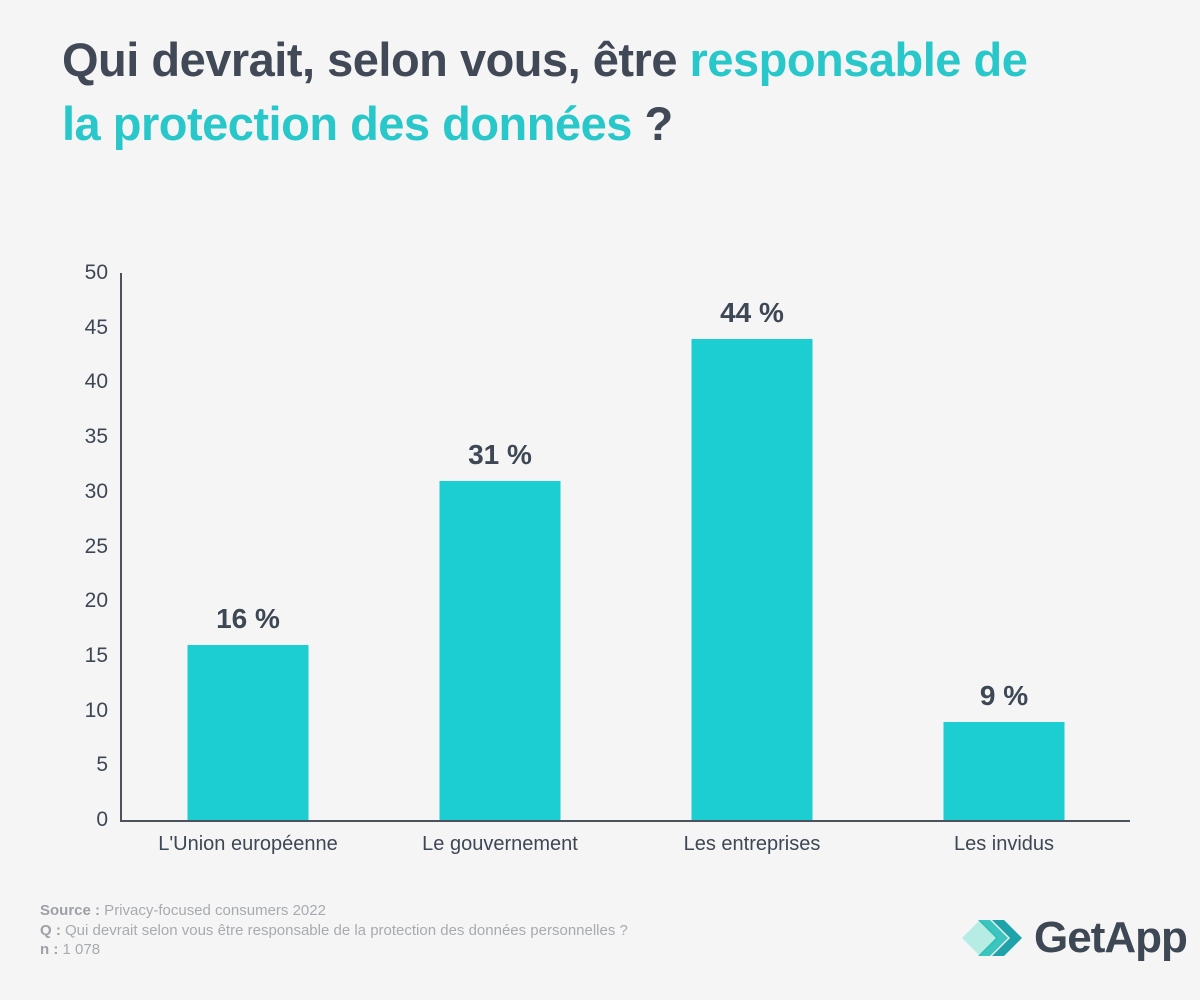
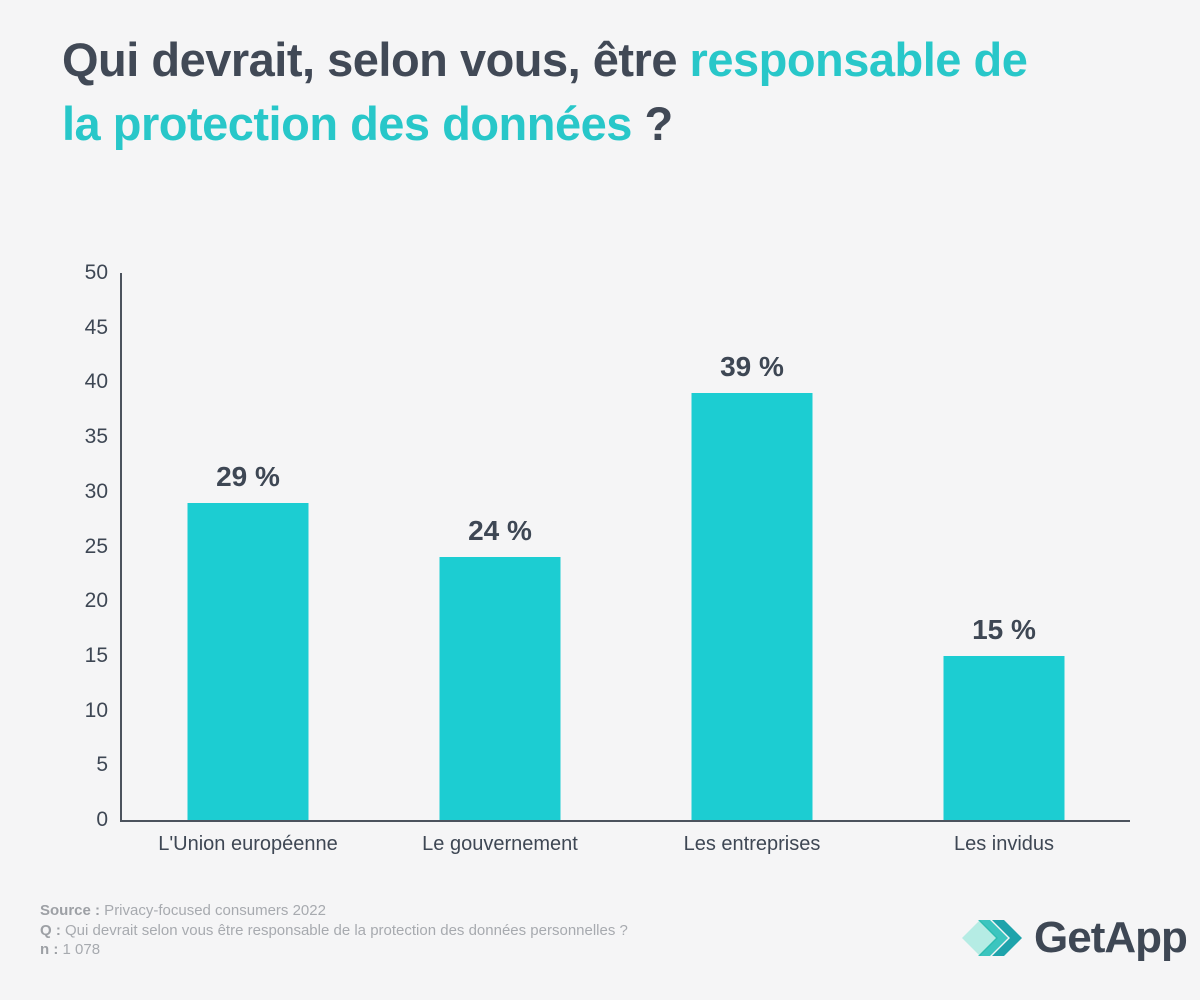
L'Union européenne: 16 -> 29
Le gouvernement: 31 -> 24
Les entreprises: 44 -> 39
Les invidus: 9 -> 15
